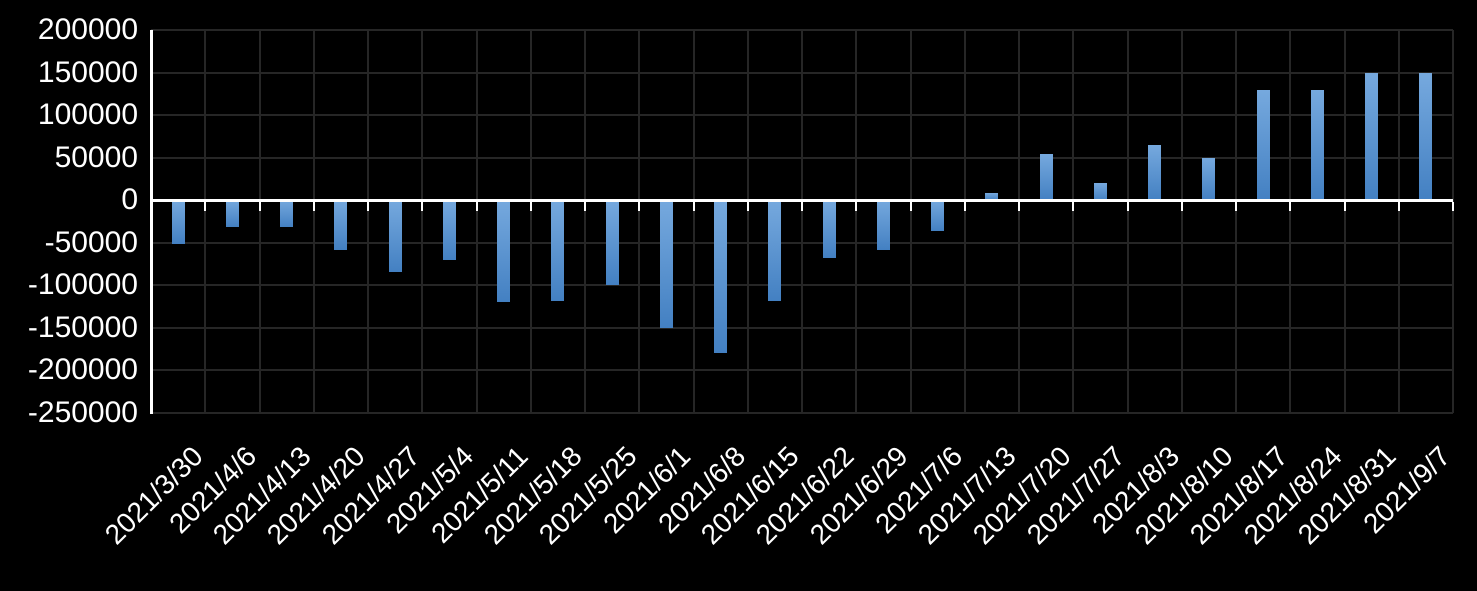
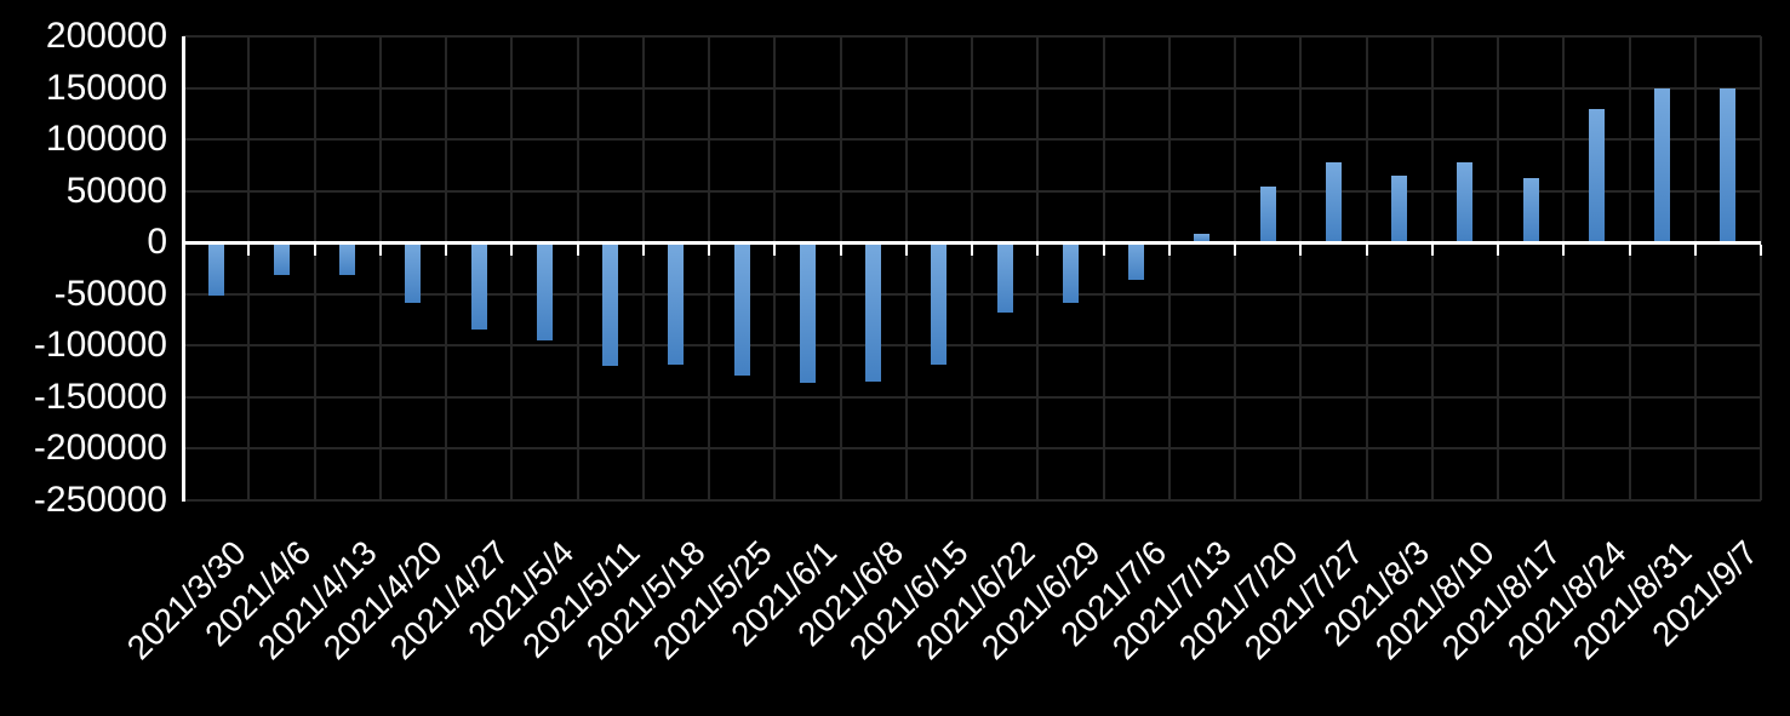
2021/5/4: -70000 -> -100000
2021/5/25: -100000 -> -130000
2021/6/1: -150000 -> -140000
2021/6/8: -180000 -> -140000
2021/7/27: 20000 -> 80000
2021/8/10: 50000 -> 80000
2021/8/17: 130000 -> 60000
